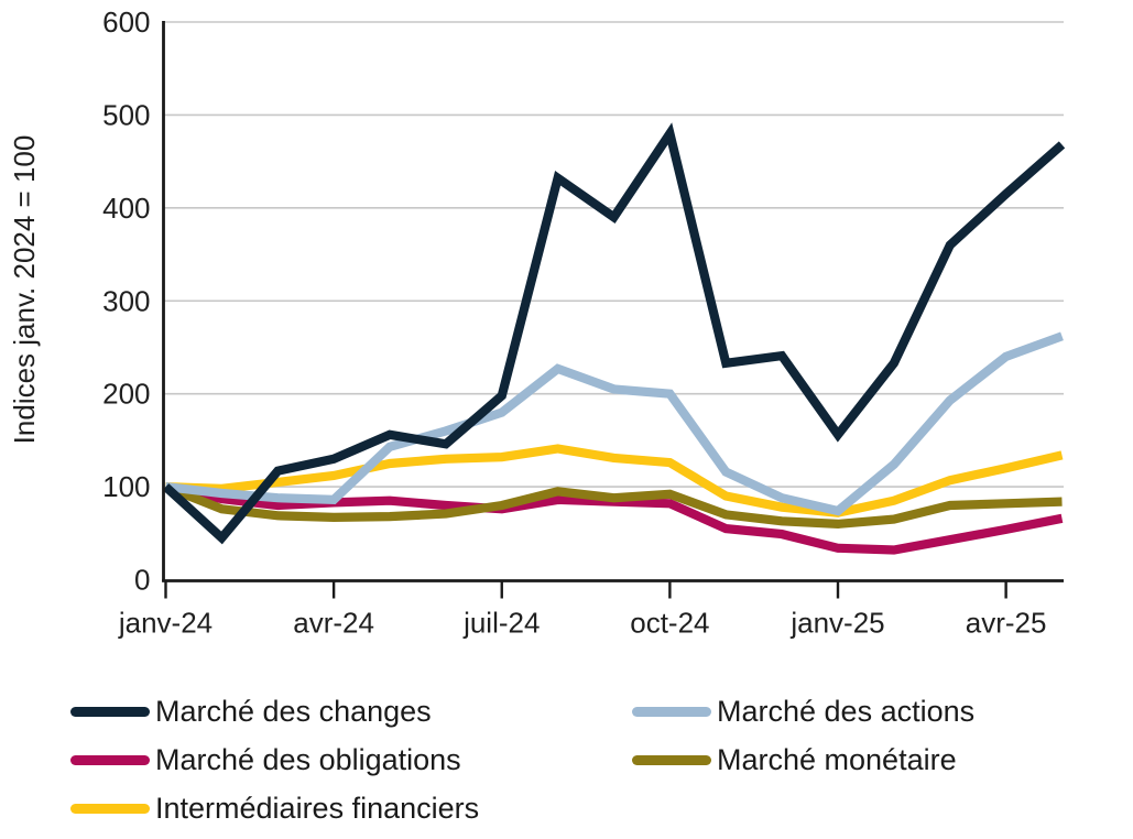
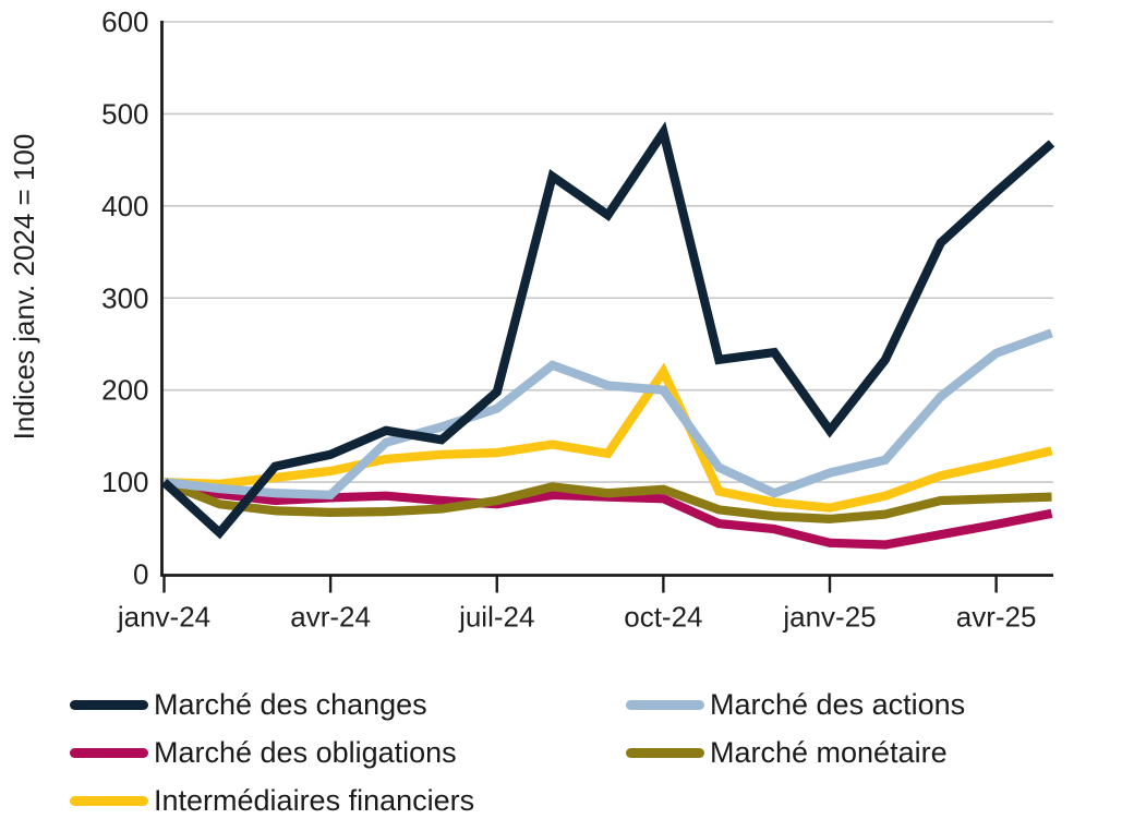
Intermédiaires financiers/oct-24: 130 -> 220
Marché des actions/janv-25: 70 -> 110
